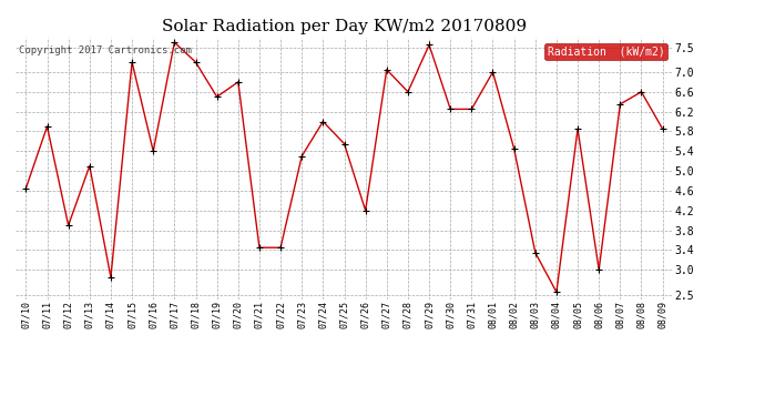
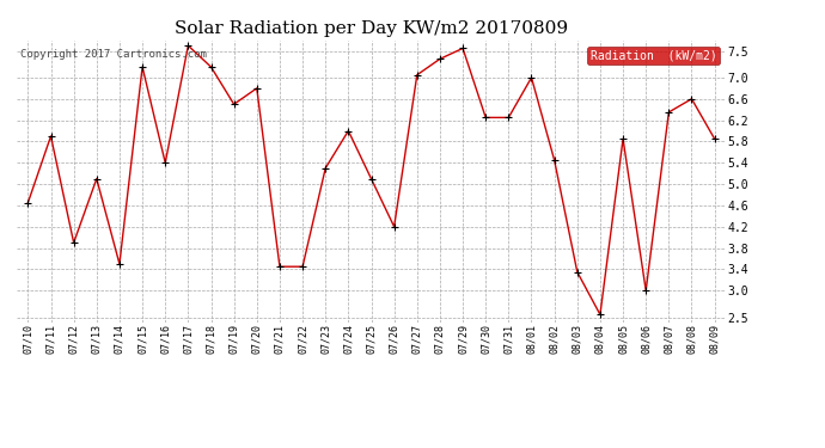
07/14: 2.85 -> 3.50
07/25: 5.55 -> 5.10
07/28: 6.60 -> 7.35
